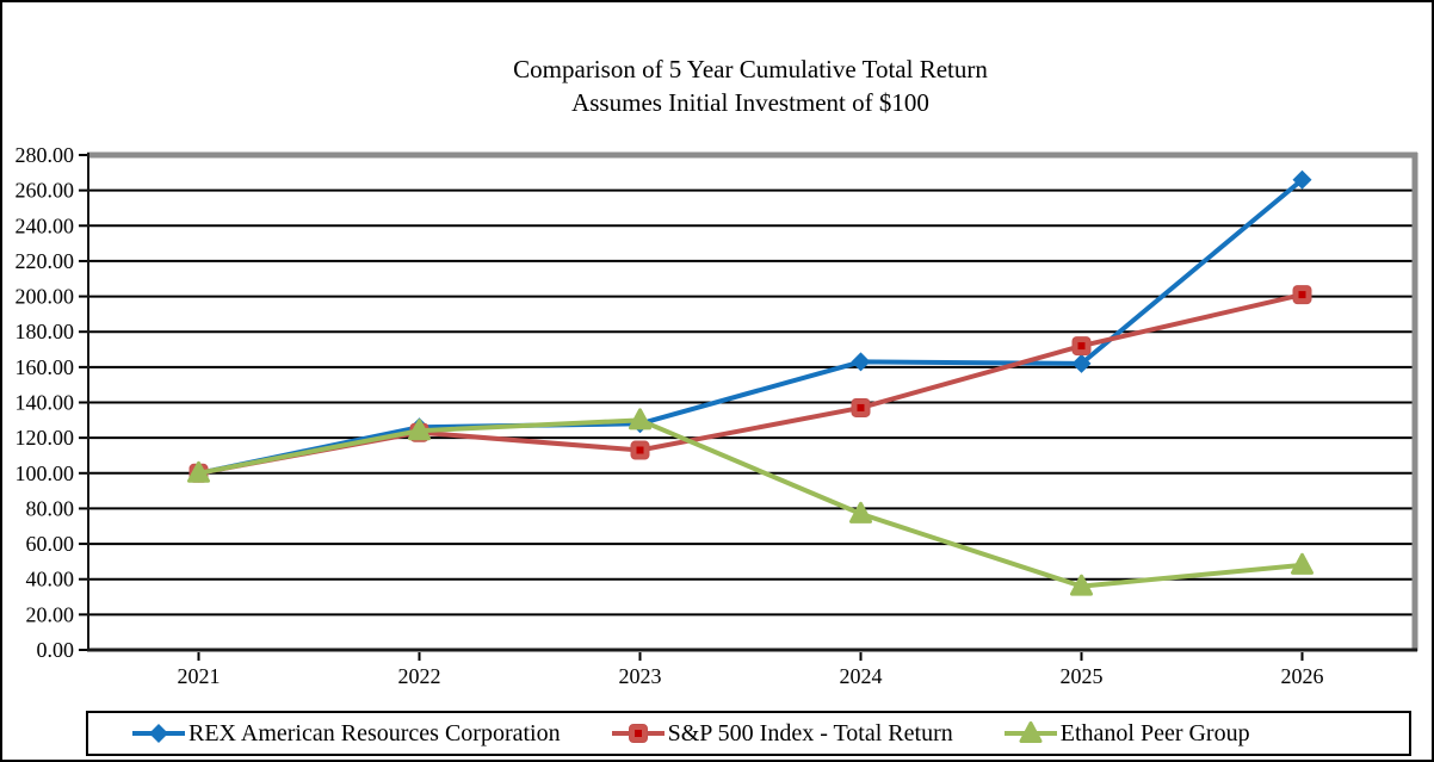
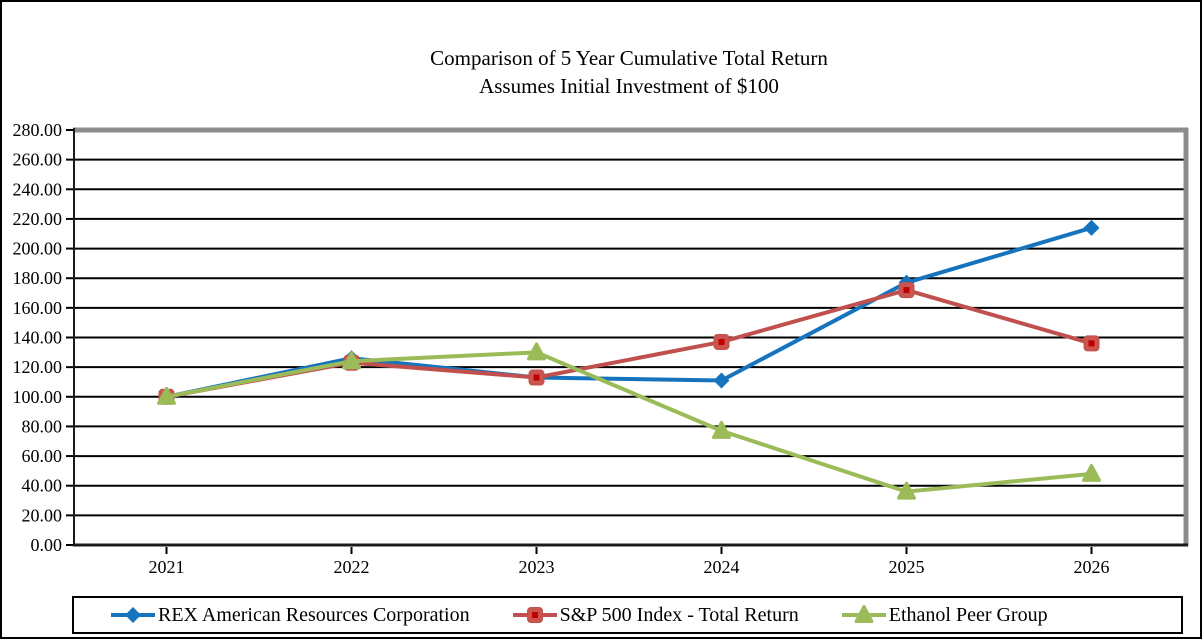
REX American Resources Corporation/2023: 128 -> 113
REX American Resources Corporation/2024: 163 -> 111
REX American Resources Corporation/2025: 162 -> 177
REX American Resources Corporation/2026: 266 -> 214
S&P 500 Index - Total Return/2026: 201 -> 136
